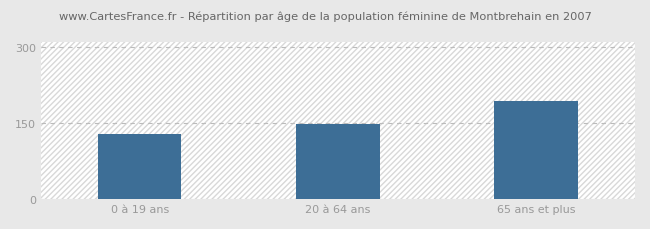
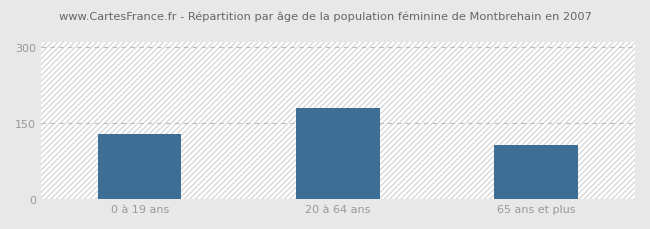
20 à 64 ans: 148 -> 179
65 ans et plus: 194 -> 107
